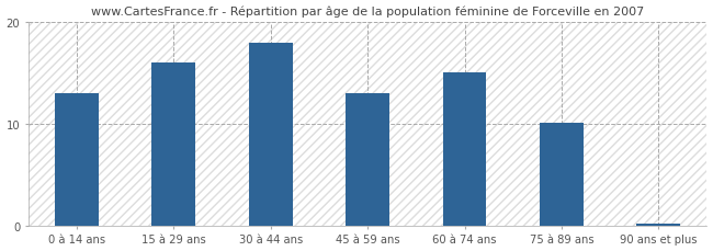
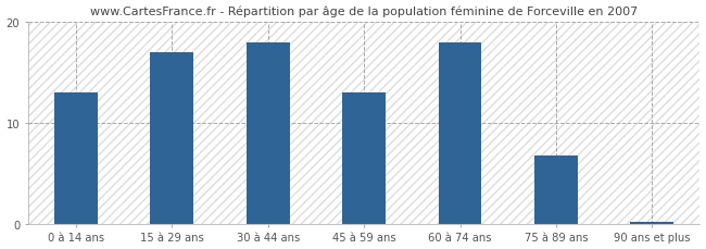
15 à 29 ans: 16.0 -> 17.0
60 à 74 ans: 15.0 -> 18.0
75 à 89 ans: 10.1 -> 6.8
